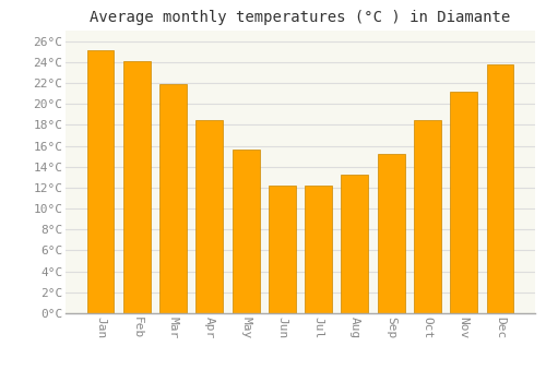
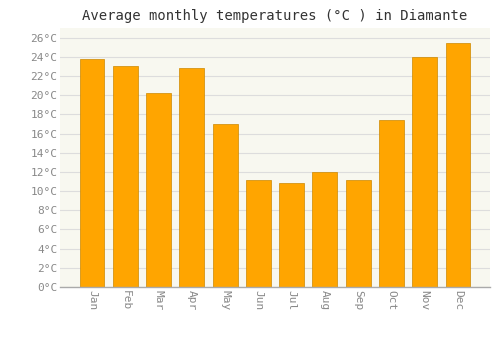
Jan: 25.1°C -> 23.8°C
Feb: 24.1°C -> 23.0°C
Mar: 21.9°C -> 20.2°C
Apr: 18.5°C -> 22.8°C
May: 15.6°C -> 17.0°C
Jun: 12.2°C -> 11.2°C
Jul: 12.2°C -> 10.8°C
Aug: 13.2°C -> 12.0°C
Sep: 15.2°C -> 11.2°C
Oct: 18.5°C -> 17.4°C
Nov: 21.2°C -> 24.0°C
Dec: 23.8°C -> 25.4°C
